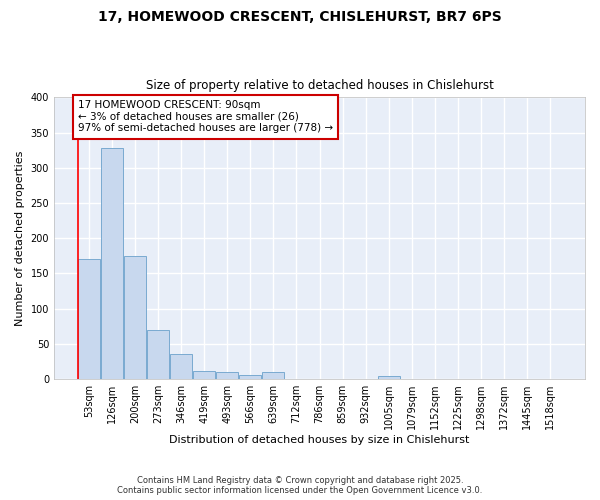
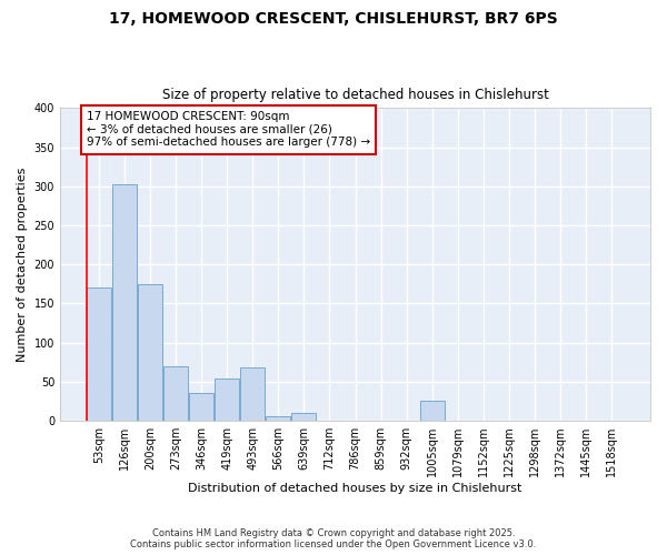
126sqm: 328 -> 302
419sqm: 11 -> 54
493sqm: 10 -> 68
1005sqm: 4 -> 26
